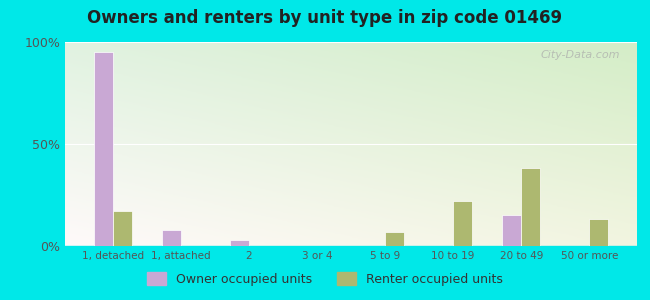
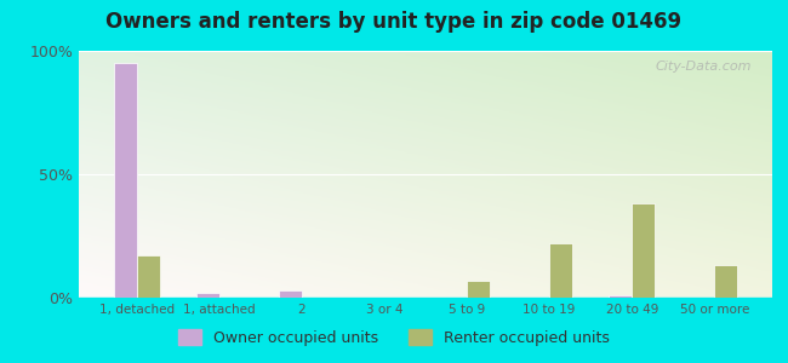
Owner occupied units/1, attached: 8% -> 2%
Owner occupied units/20 to 49: 15% -> 1%
